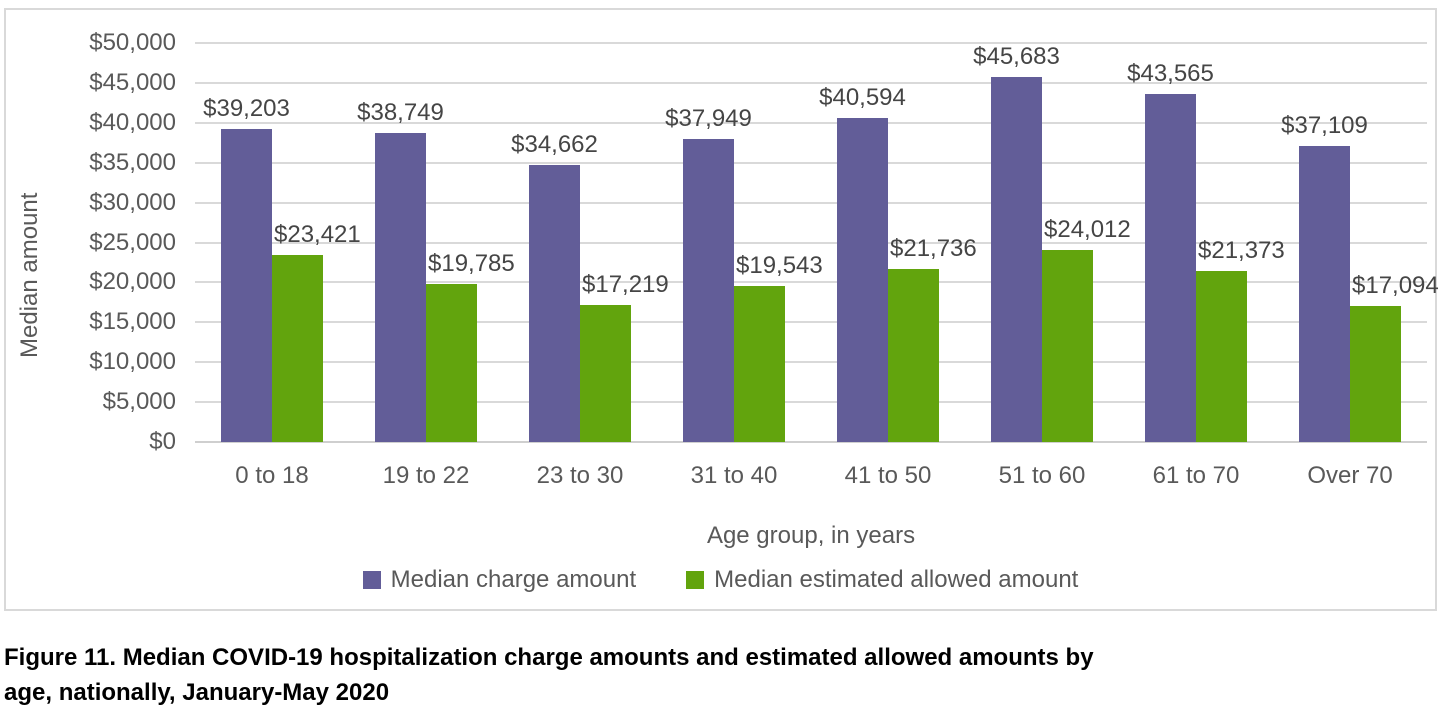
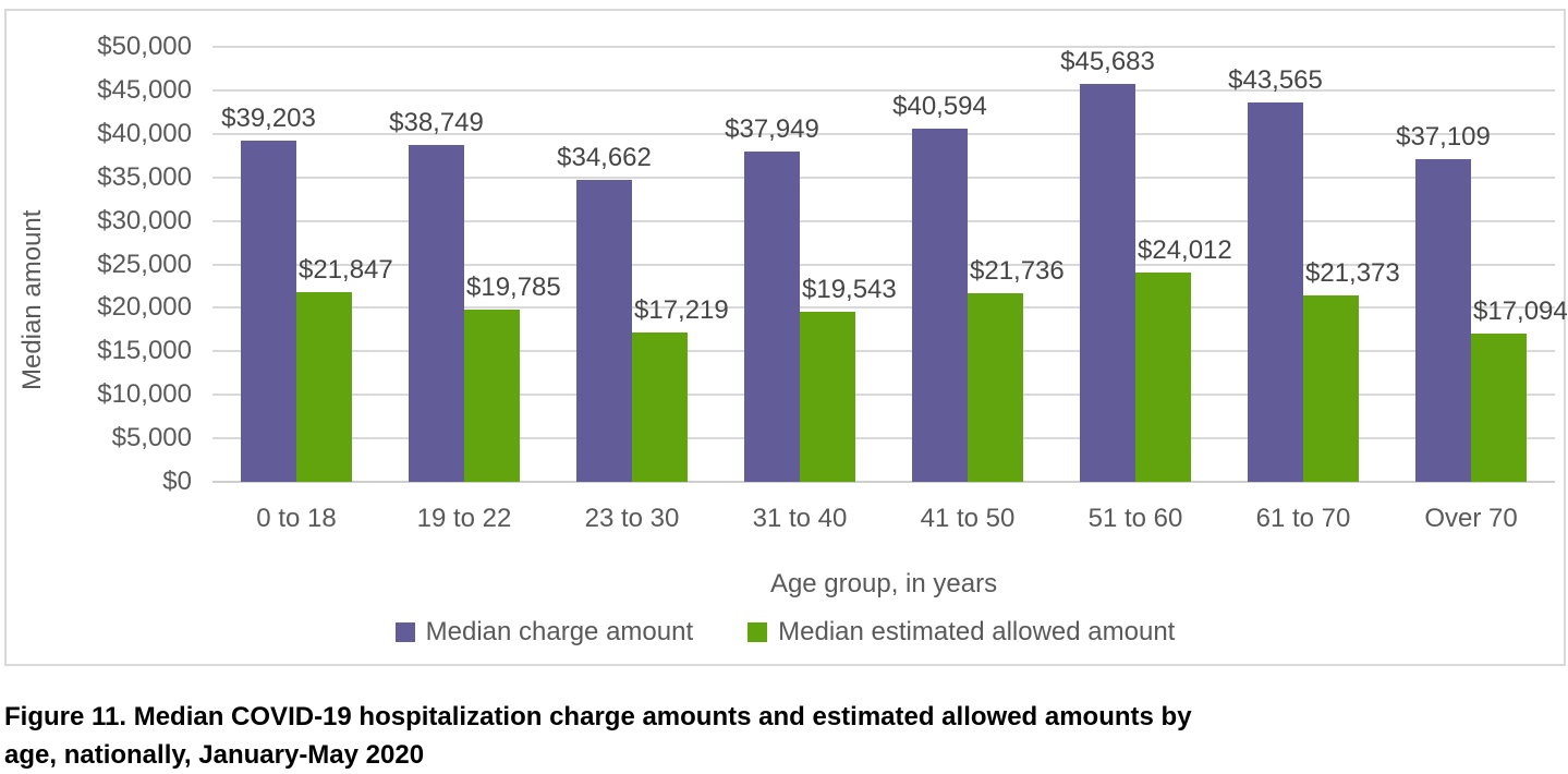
Median estimated allowed amount/0 to 18: $23,421 -> $21,847
